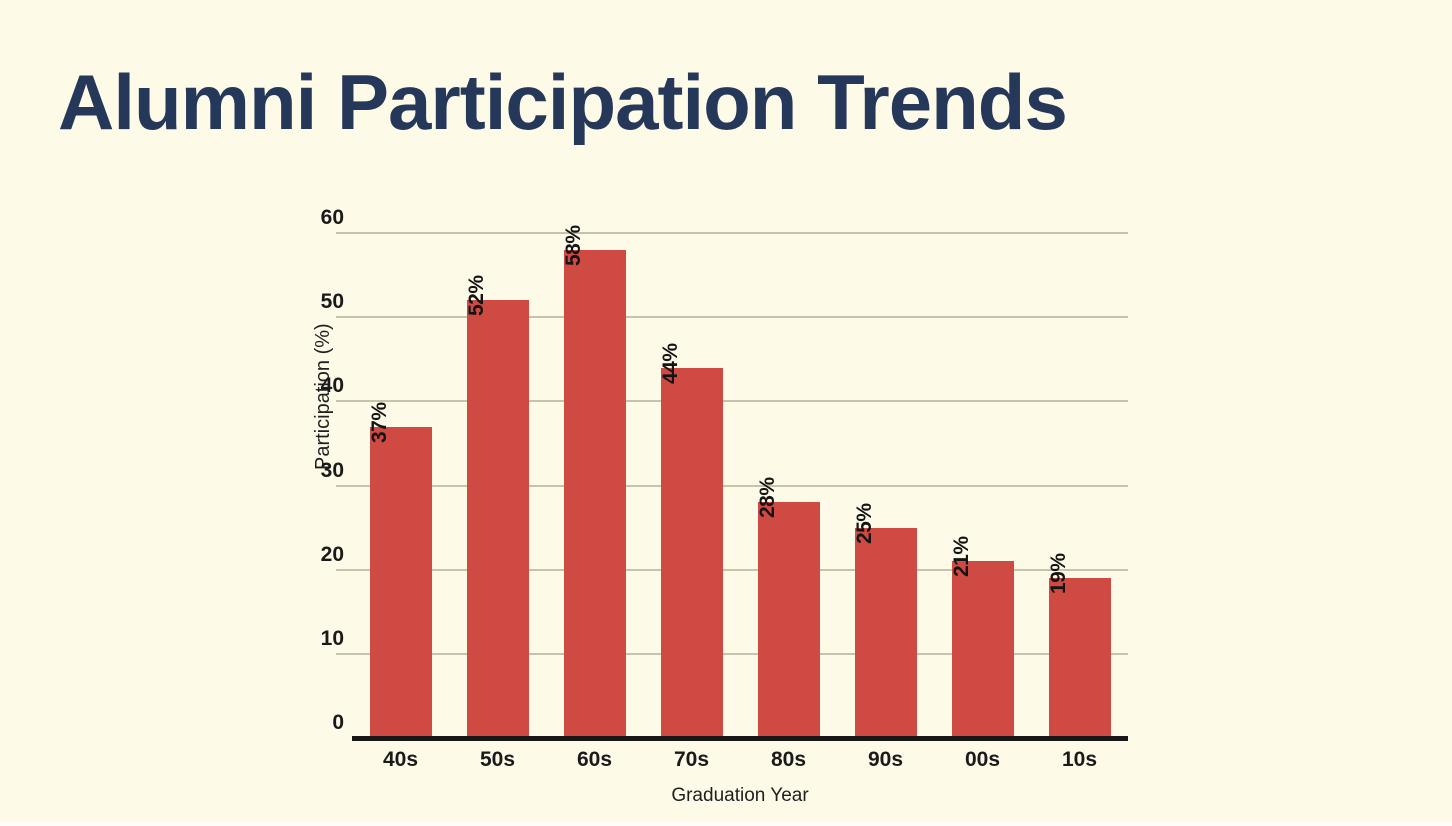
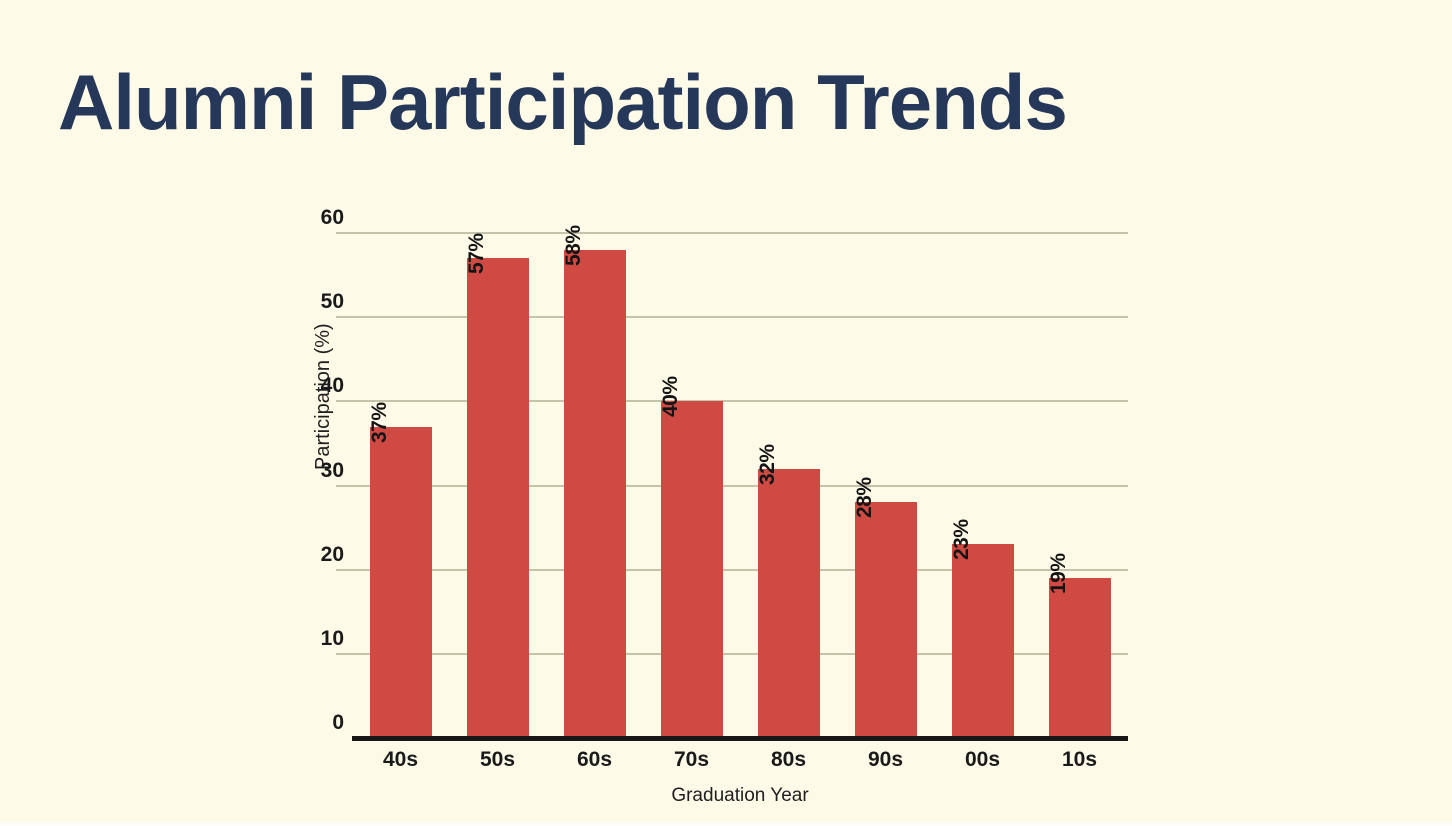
50s: 52% -> 57%
70s: 44% -> 40%
80s: 28% -> 32%
90s: 25% -> 28%
00s: 21% -> 23%
